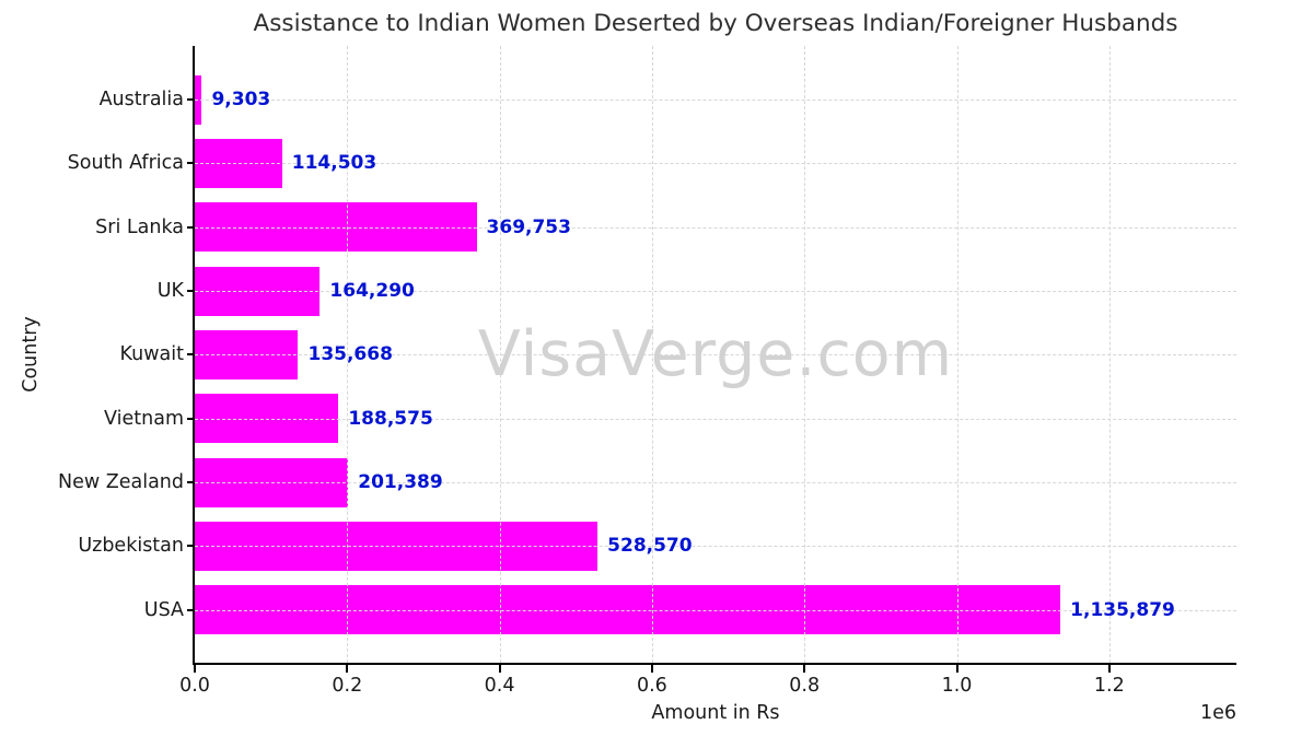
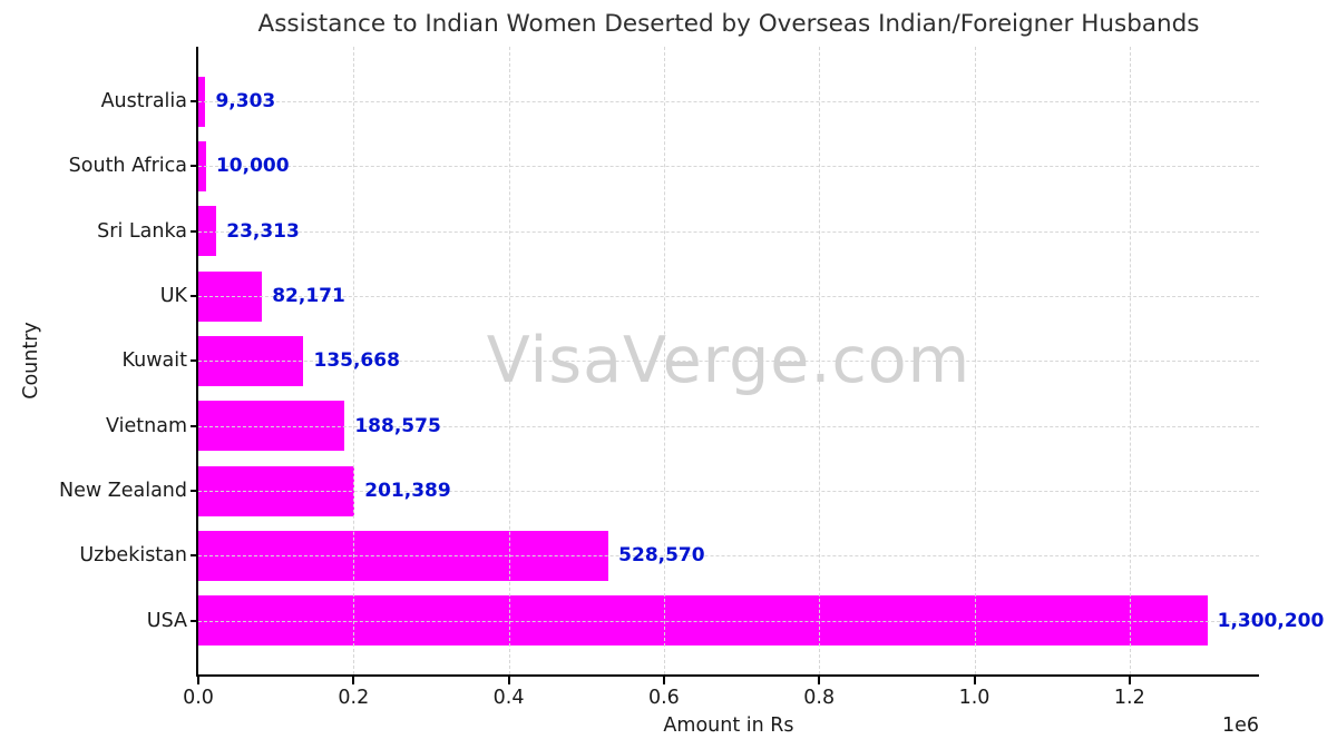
South Africa: 114,503 -> 10,000
Sri Lanka: 369,753 -> 23,313
UK: 164,290 -> 82,171
USA: 1,135,879 -> 1,300,200
